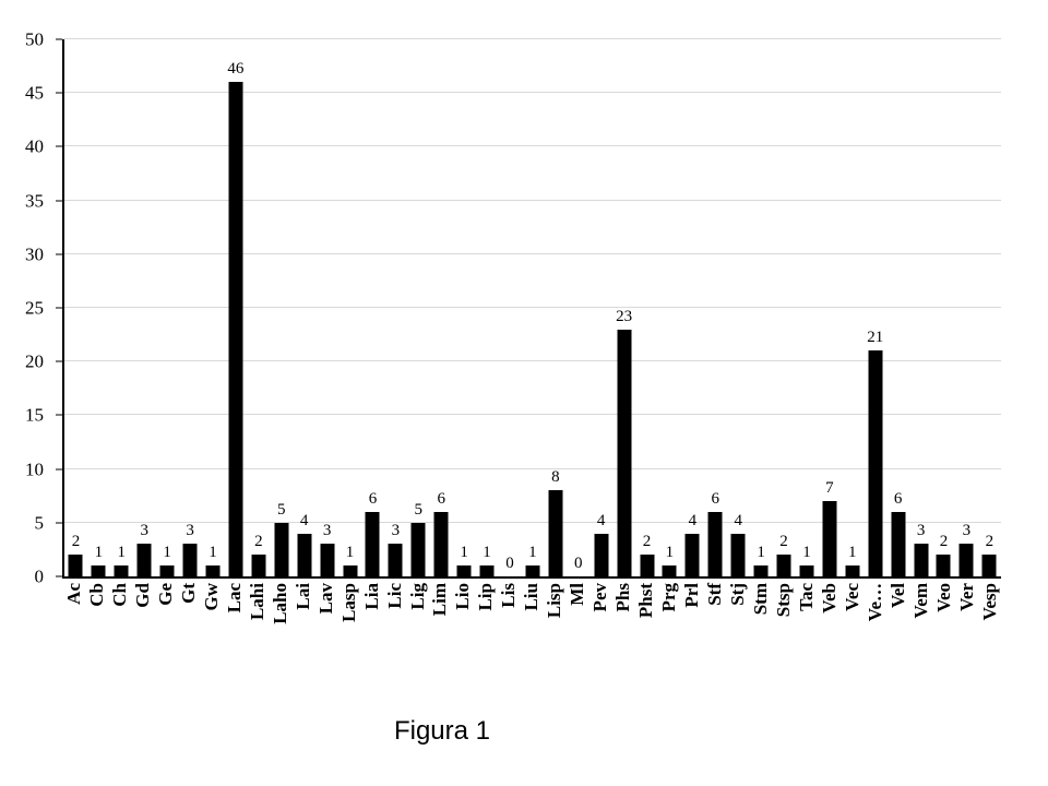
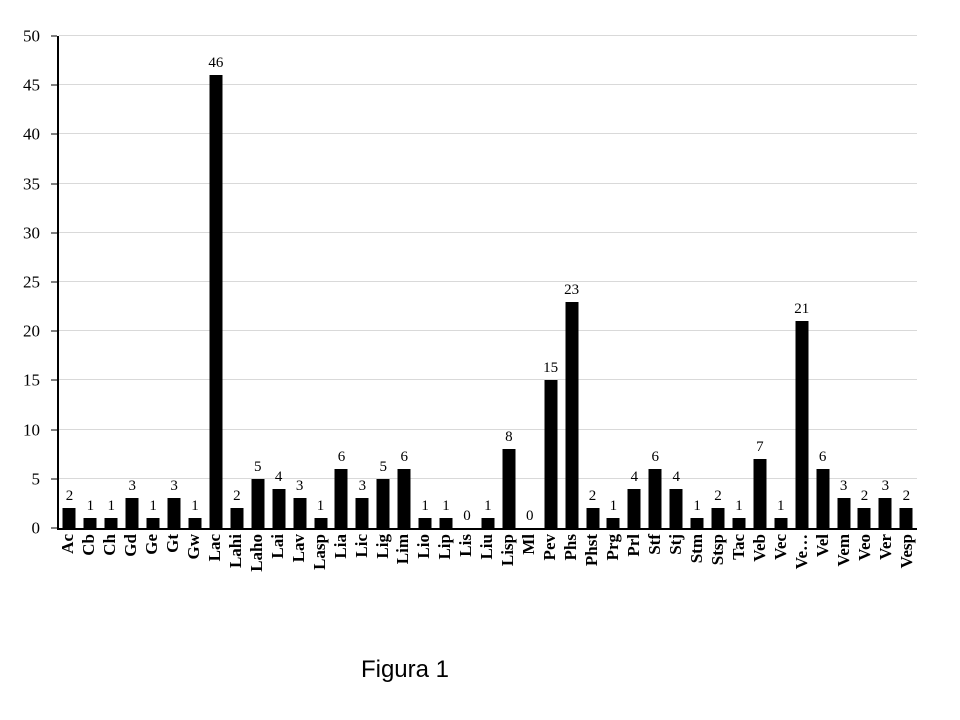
Pev: 4 -> 15
